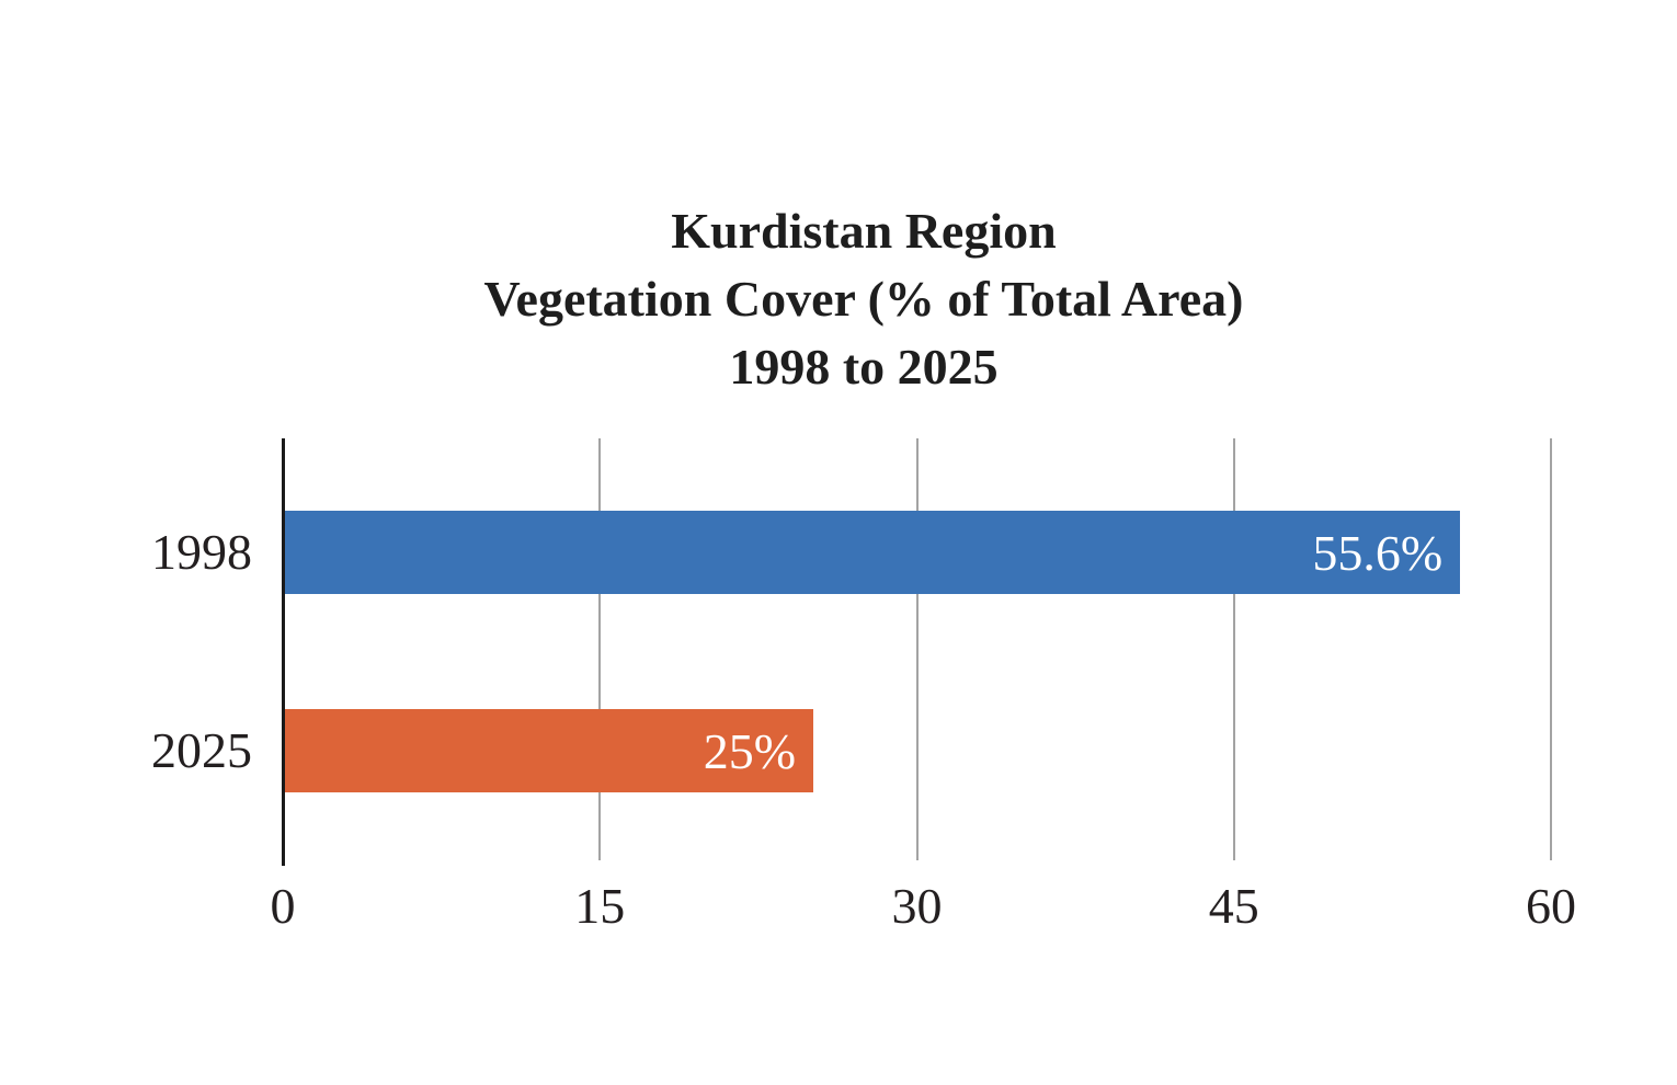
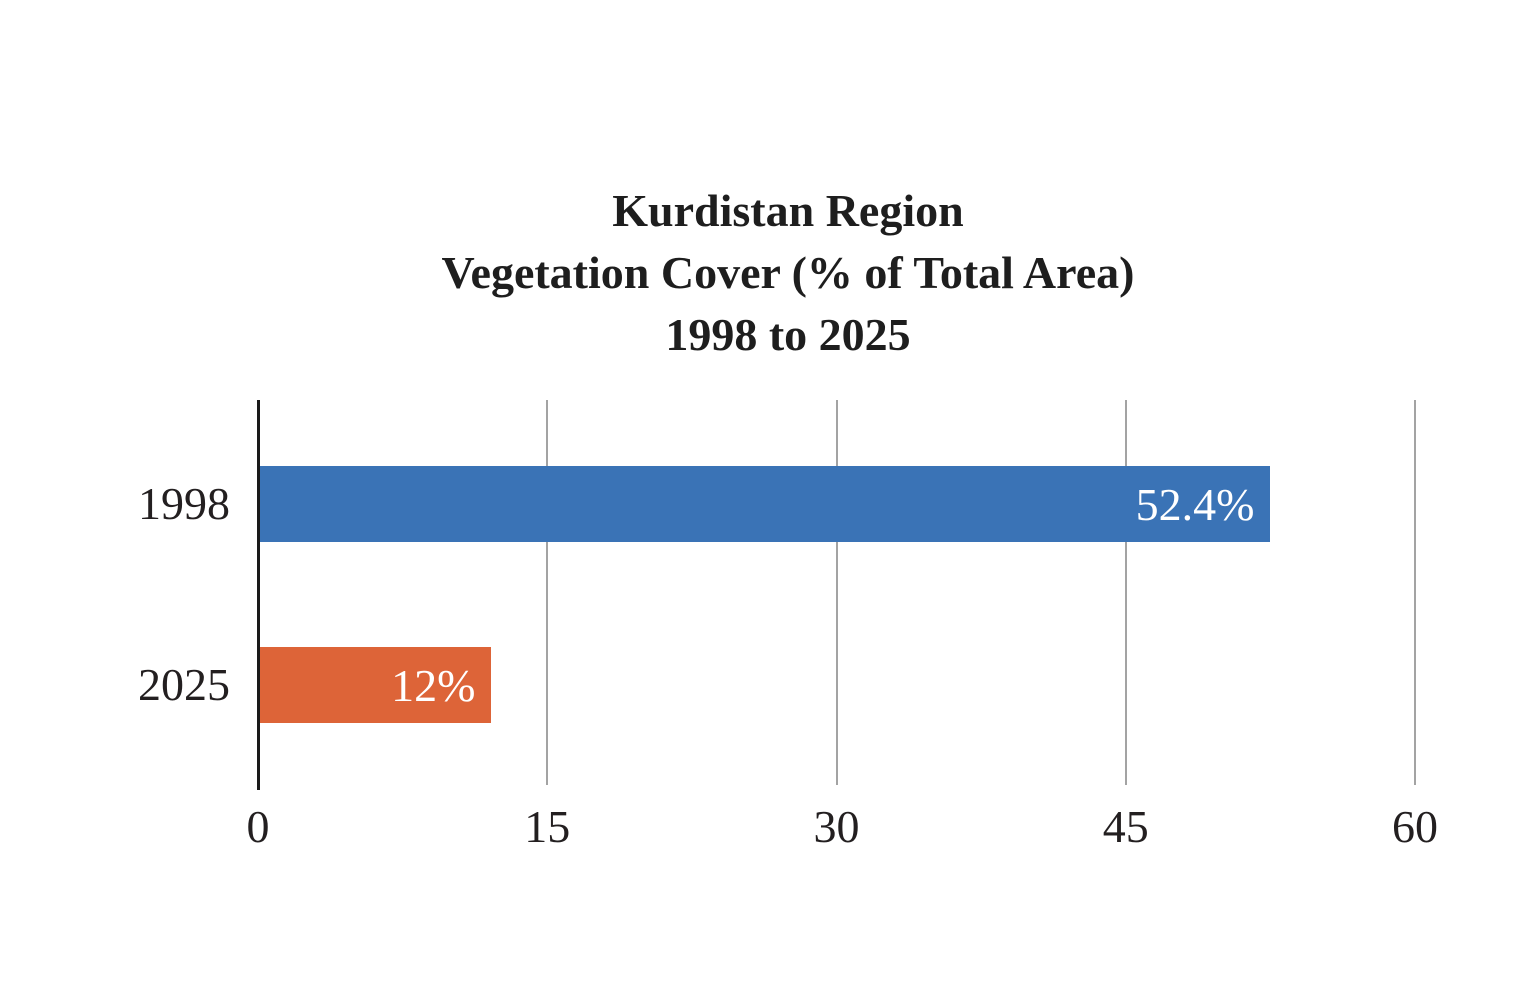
1998: 55.6% -> 52.4%
2025: 25% -> 12%
